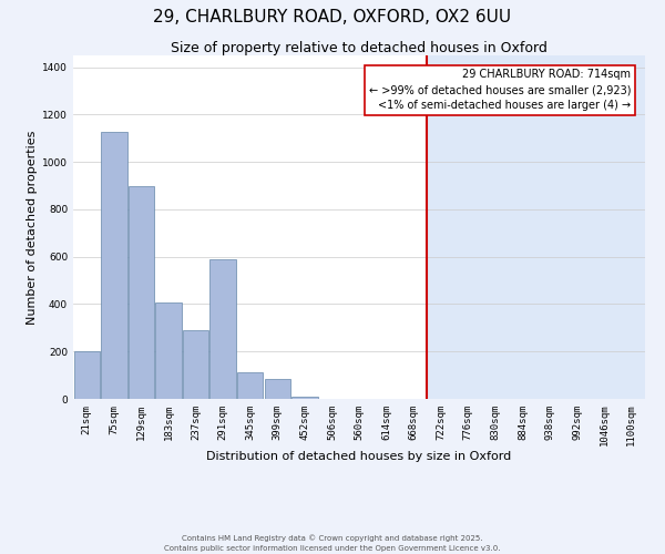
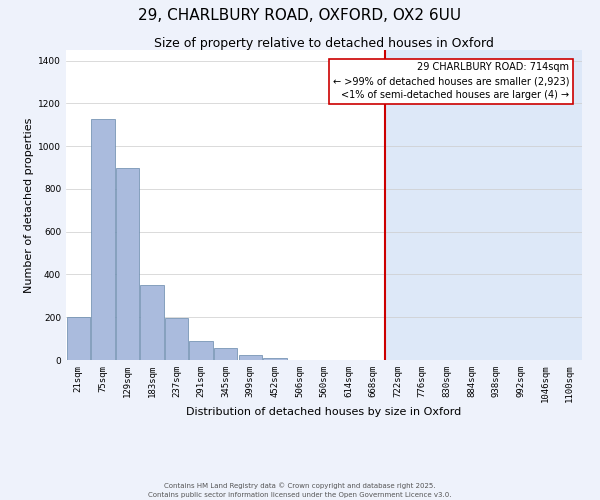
183sqm: 405 -> 350
237sqm: 290 -> 195
291sqm: 590 -> 90
345sqm: 110 -> 55
399sqm: 85 -> 22
